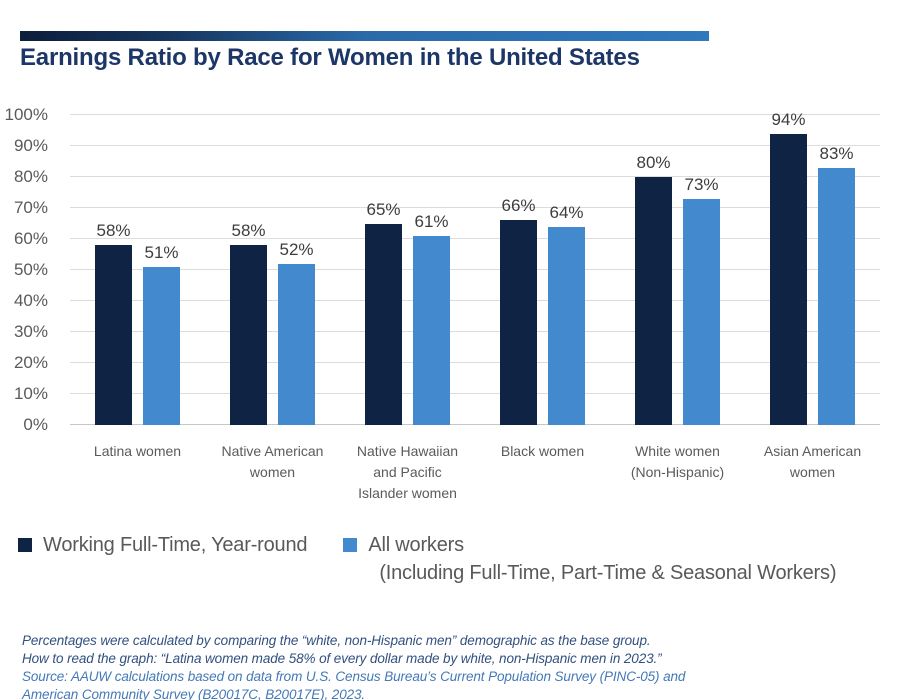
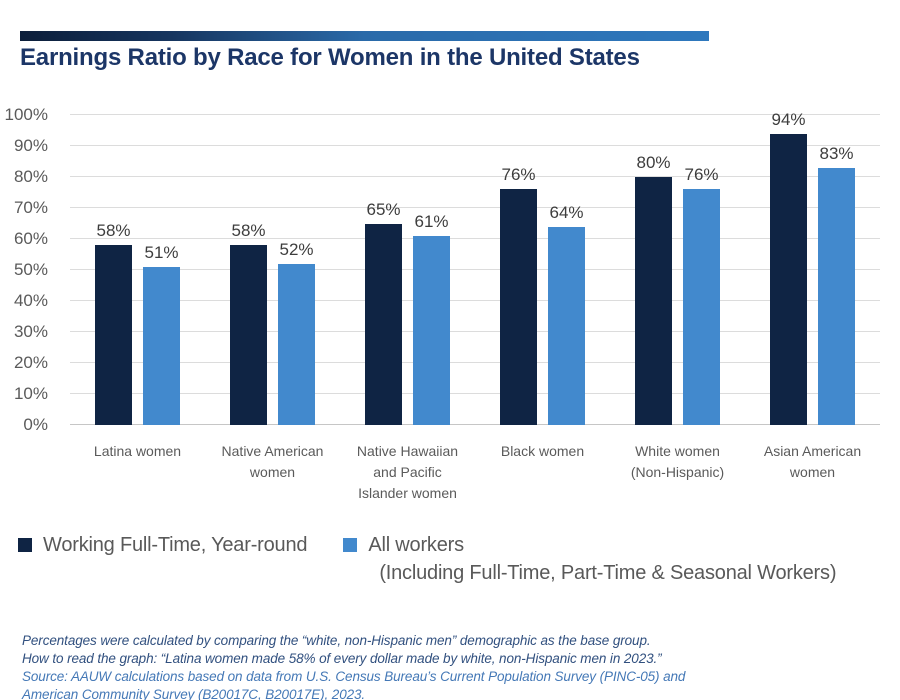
Working Full-Time, Year-round/Black women: 66% -> 76%
All workers/White women (Non-Hispanic): 73% -> 76%
